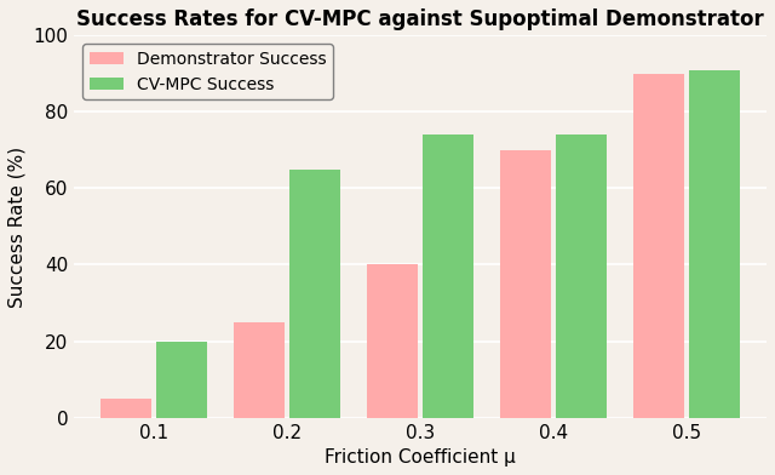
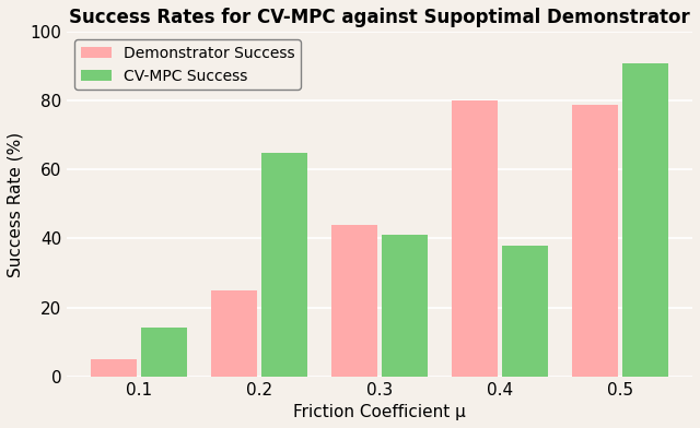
CV-MPC Success/0.1: 20 -> 14
Demonstrator Success/0.3: 40 -> 44
CV-MPC Success/0.3: 74 -> 41
Demonstrator Success/0.4: 70 -> 80
CV-MPC Success/0.4: 74 -> 38
Demonstrator Success/0.5: 90 -> 79
